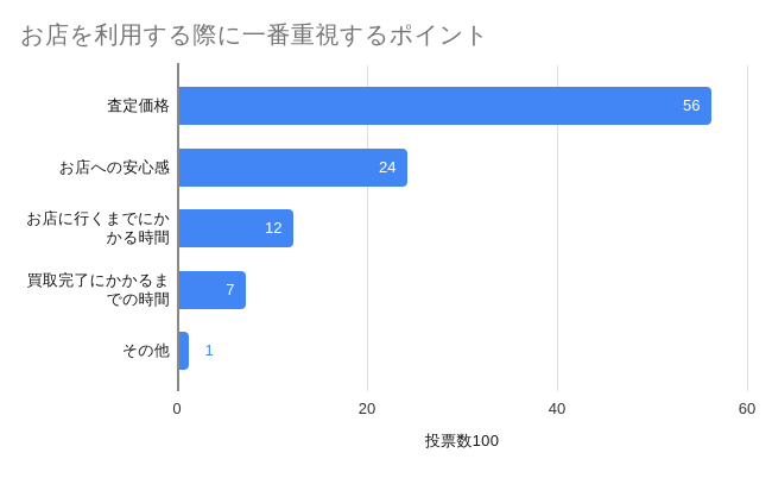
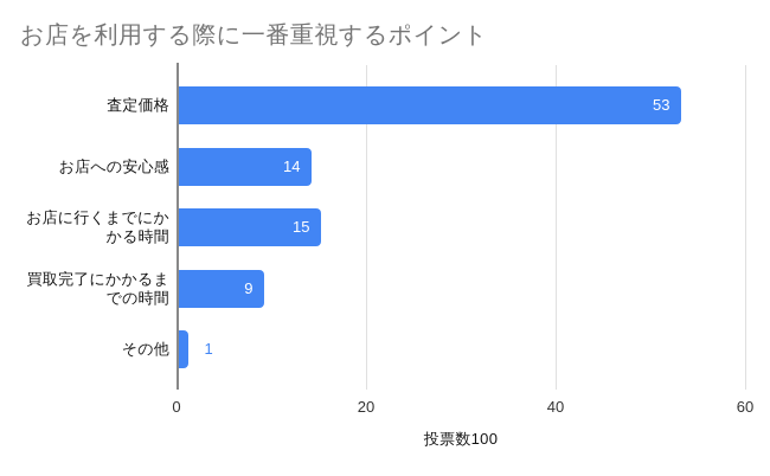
査定価格: 56 -> 53
お店への安心感: 24 -> 14
お店に行くまでにかかる時間: 12 -> 15
買取完了にかかるまでの時間: 7 -> 9
